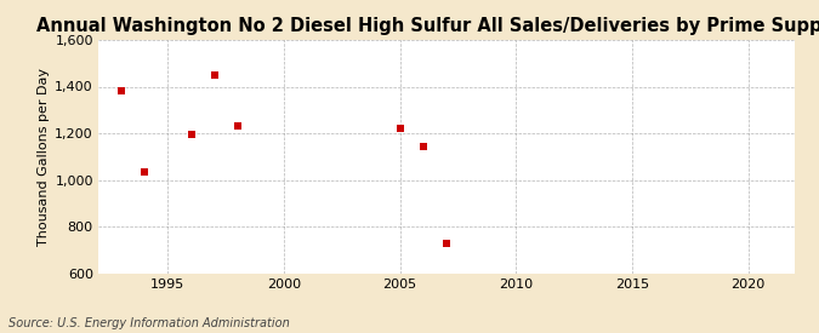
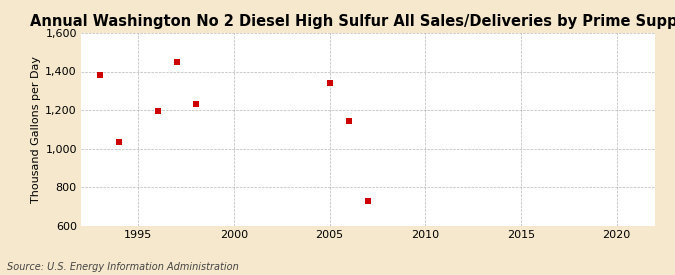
2005: 1,220 -> 1,340
